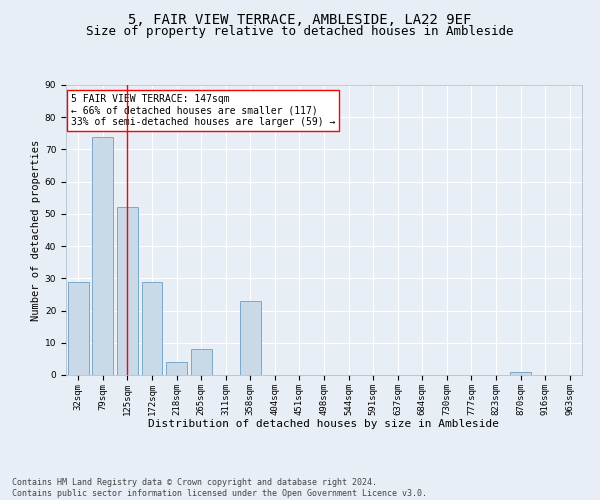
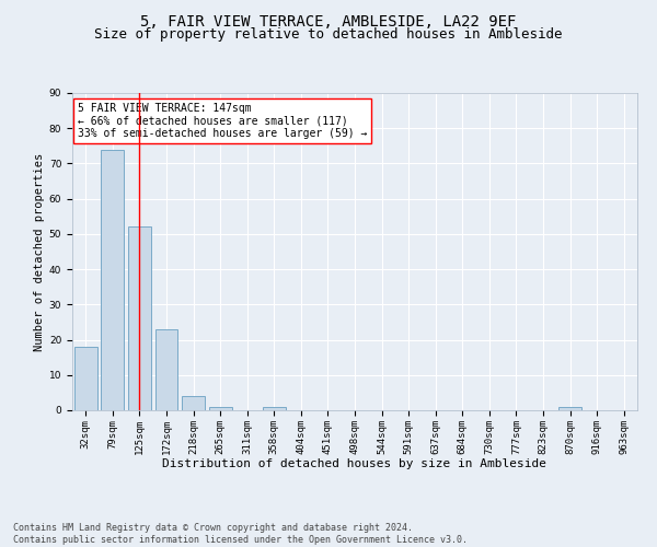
32sqm: 29 -> 18
172sqm: 29 -> 23
265sqm: 8 -> 1
358sqm: 23 -> 1
